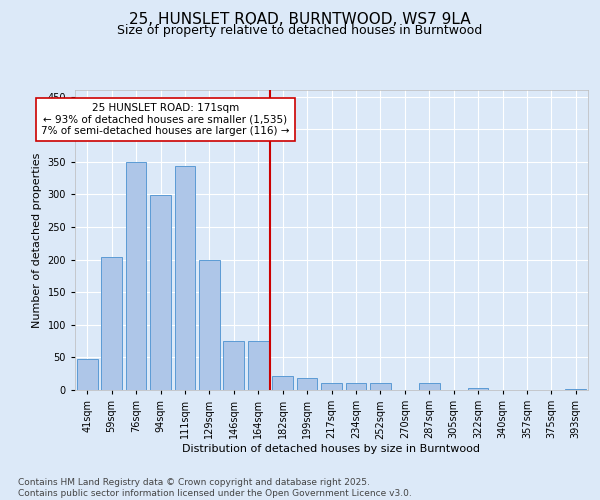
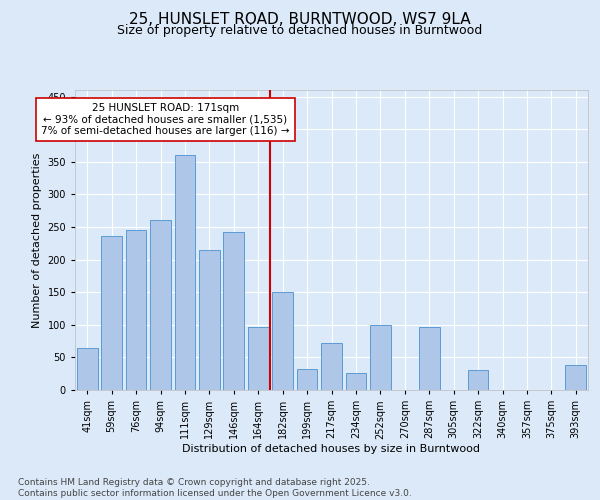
41sqm: 47 -> 64
59sqm: 204 -> 236
76sqm: 350 -> 246
94sqm: 299 -> 260
111sqm: 344 -> 360
129sqm: 200 -> 214
146sqm: 75 -> 242
164sqm: 75 -> 96
182sqm: 22 -> 150
199sqm: 18 -> 32
217sqm: 10 -> 72
234sqm: 10 -> 26
252sqm: 10 -> 100
287sqm: 10 -> 96
322sqm: 3 -> 30
393sqm: 2 -> 38
